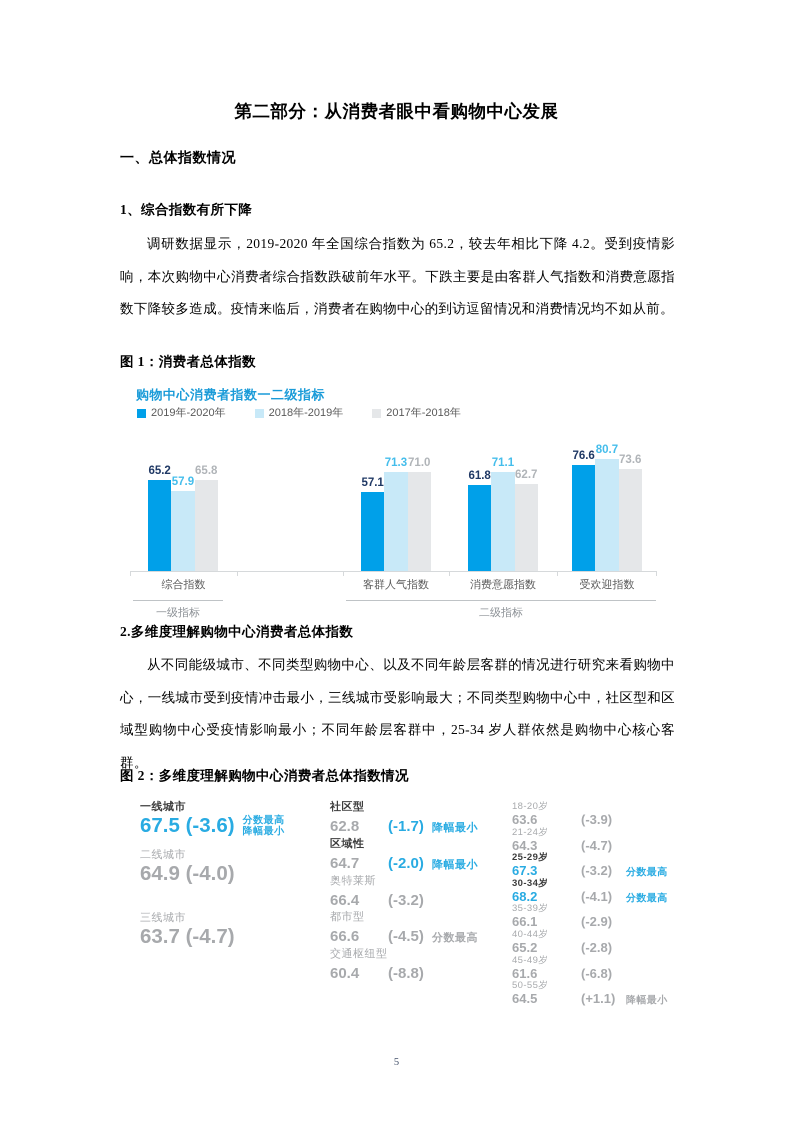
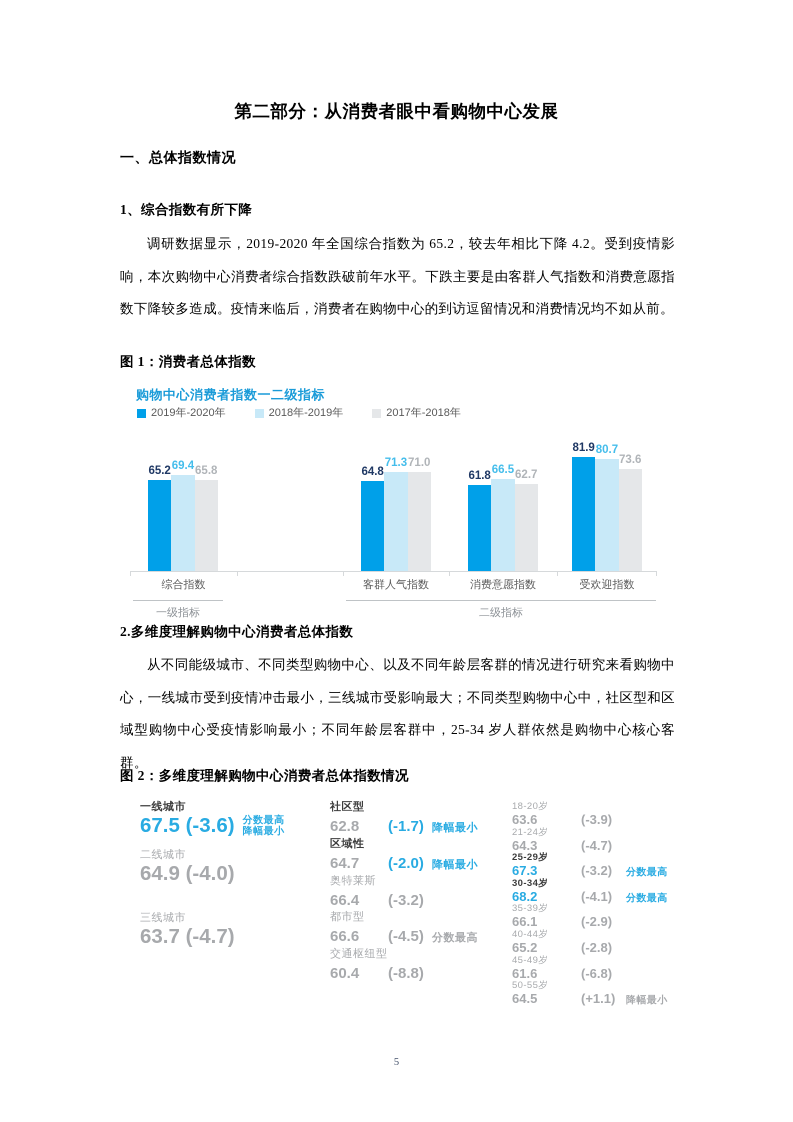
2018年-2019年/综合指数: 57.9 -> 69.4
2019年-2020年/客群人气指数: 57.1 -> 64.8
2018年-2019年/消费意愿指数: 71.1 -> 66.5
2019年-2020年/受欢迎指数: 76.6 -> 81.9
